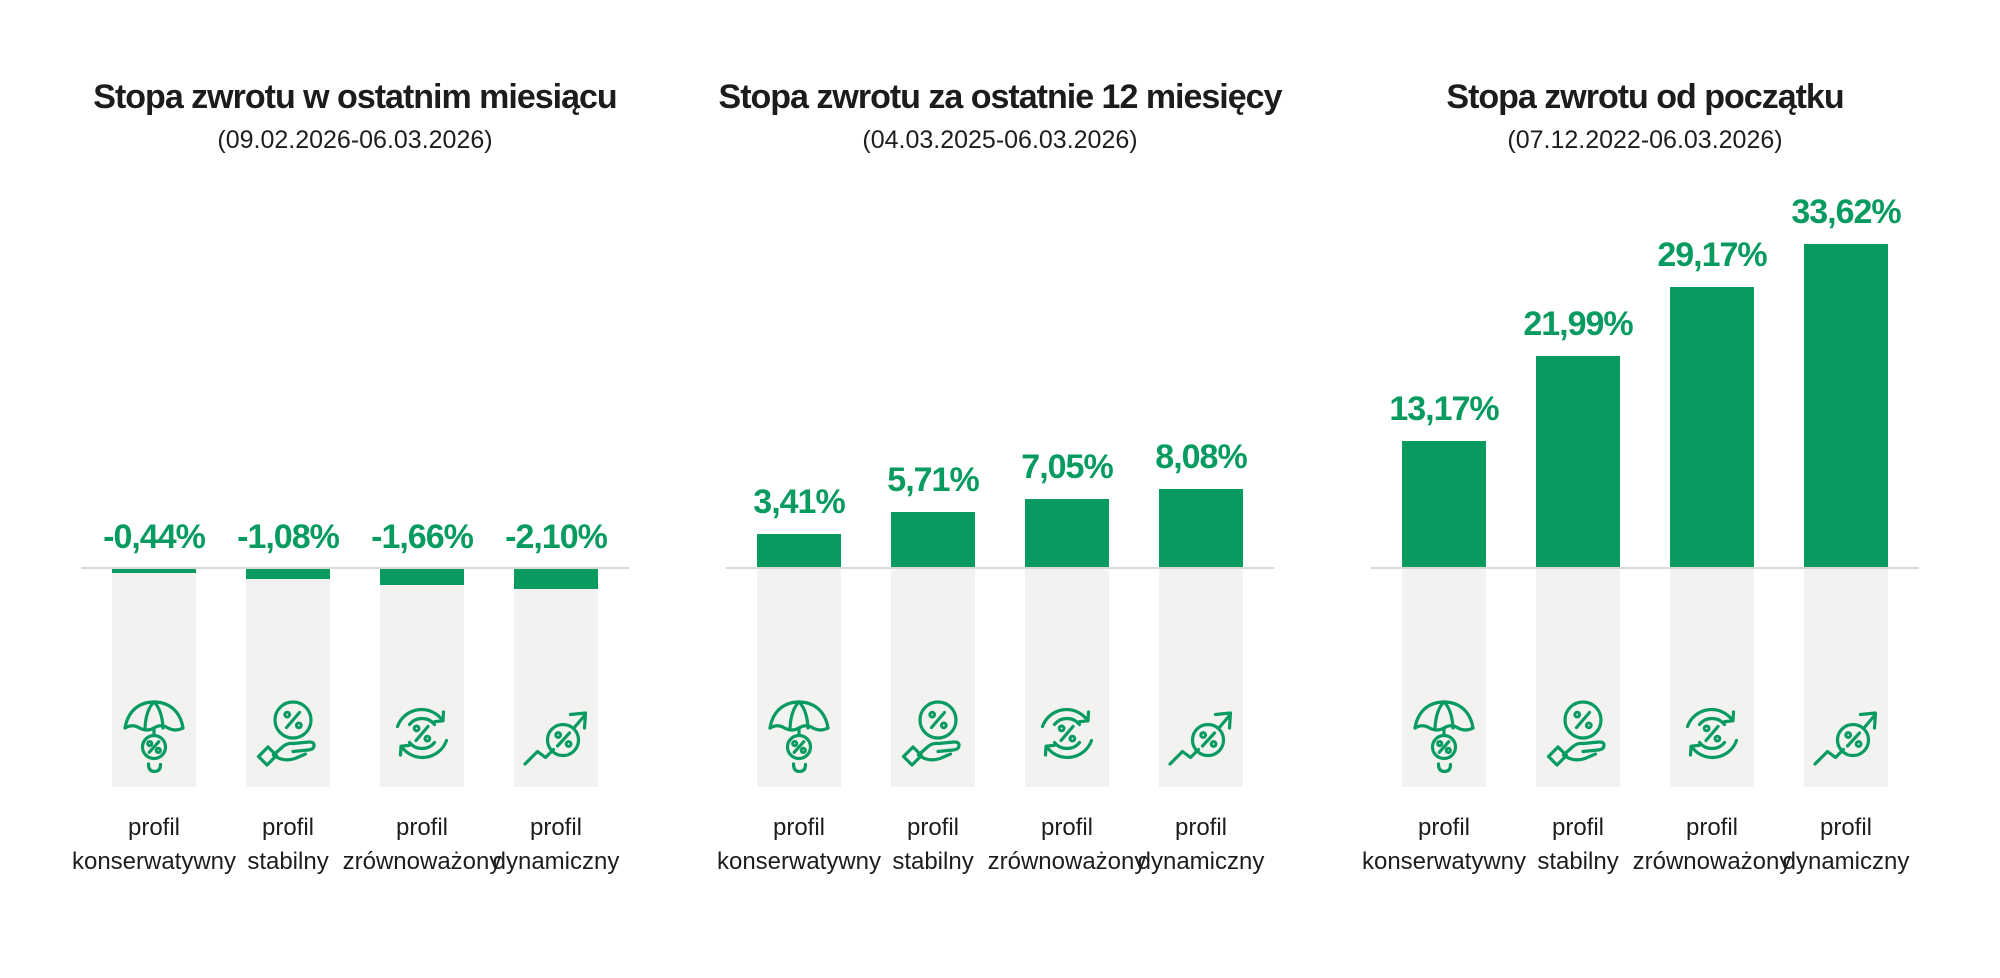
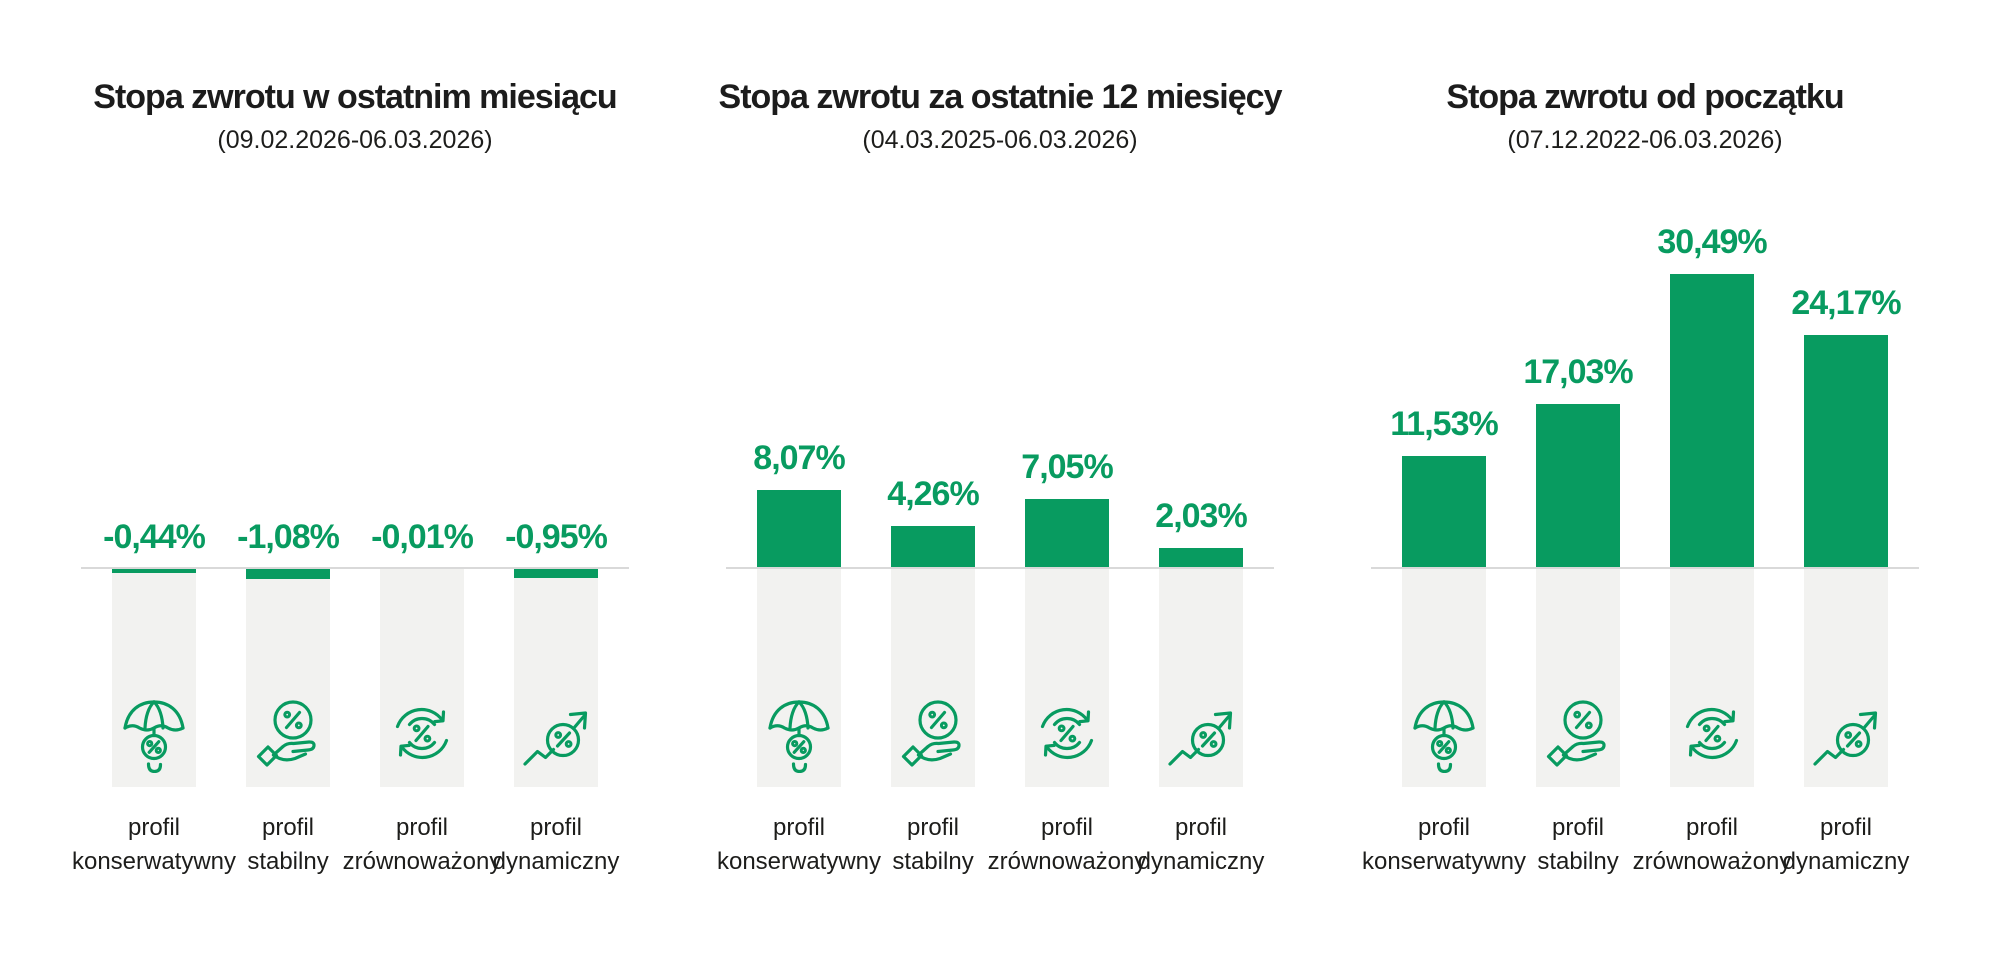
Stopa zwrotu w ostatnim miesiącu/profil zrównoważony: -1,66% -> -0,01%
Stopa zwrotu w ostatnim miesiącu/profil dynamiczny: -2,10% -> -0,95%
Stopa zwrotu za ostatnie 12 miesięcy/profil konserwatywny: 3,41% -> 8,07%
Stopa zwrotu za ostatnie 12 miesięcy/profil stabilny: 5,71% -> 4,26%
Stopa zwrotu za ostatnie 12 miesięcy/profil dynamiczny: 8,08% -> 2,03%
Stopa zwrotu od początku/profil konserwatywny: 13,17% -> 11,53%
Stopa zwrotu od początku/profil stabilny: 21,99% -> 17,03%
Stopa zwrotu od początku/profil zrównoważony: 29,17% -> 30,49%
Stopa zwrotu od początku/profil dynamiczny: 33,62% -> 24,17%
